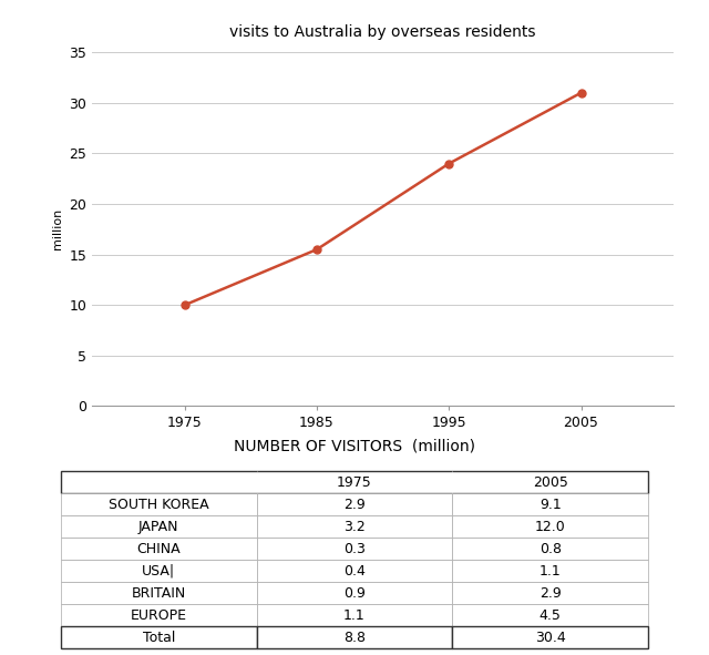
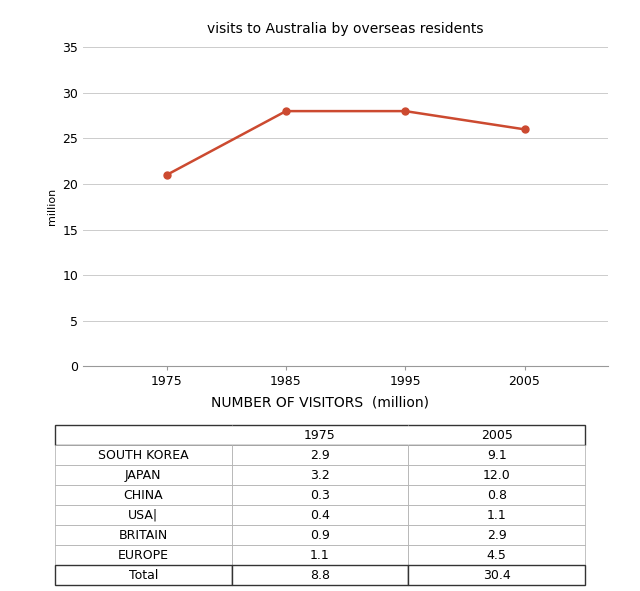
1975: 10.0 -> 21.0
1985: 15.5 -> 28.0
1995: 24.0 -> 28.0
2005: 31.0 -> 26.0
